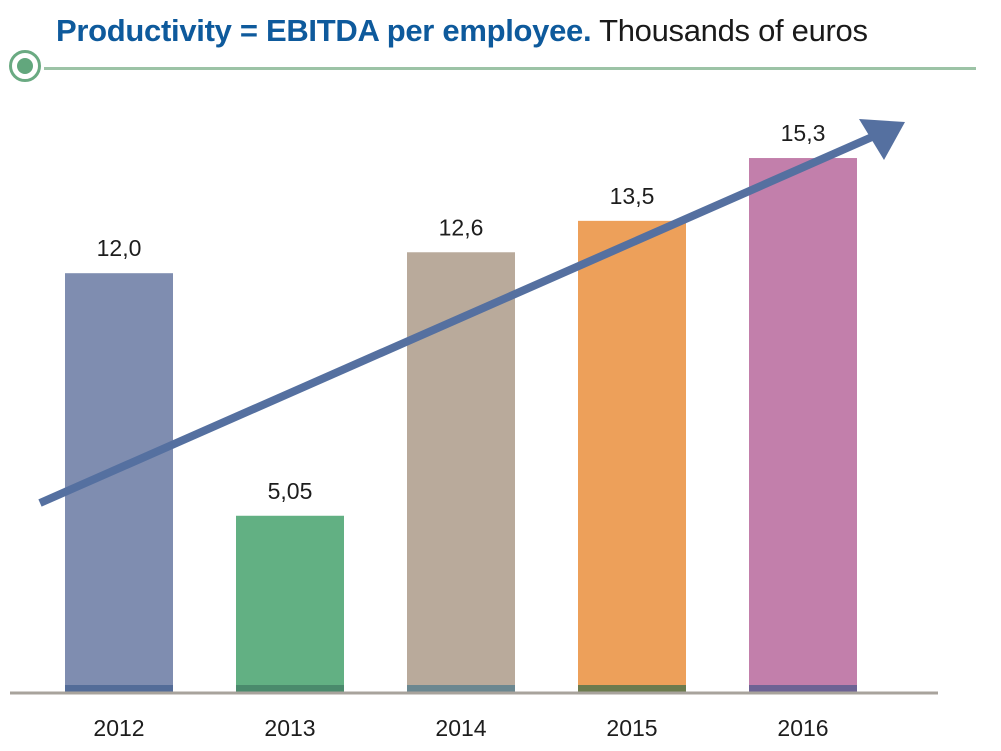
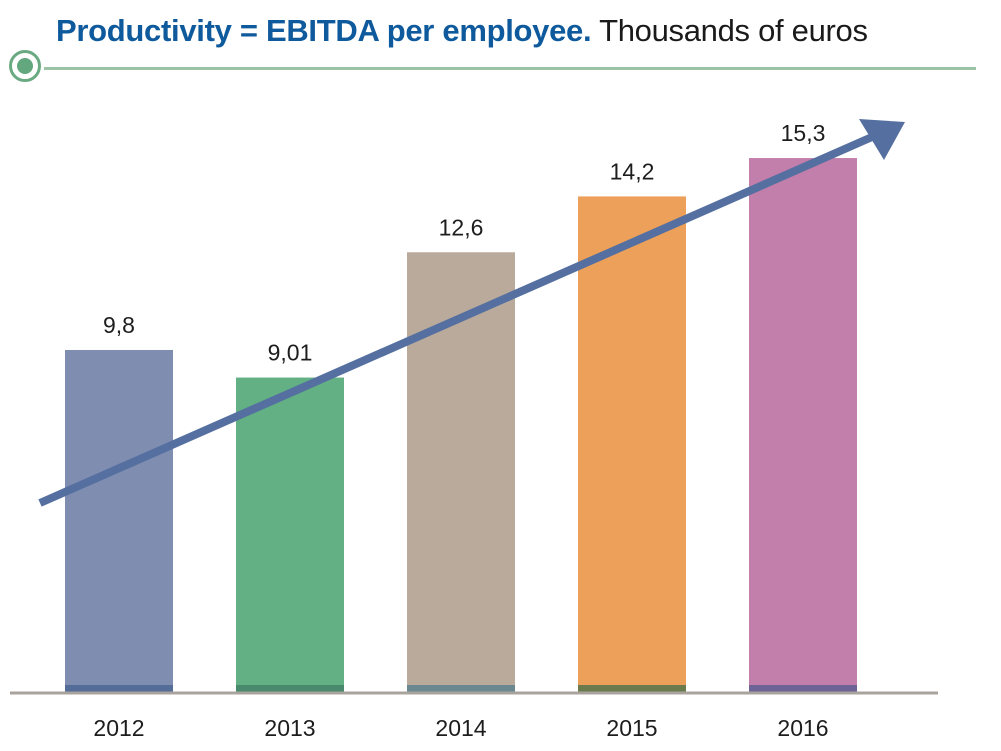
2012: 12,0 -> 9,8
2013: 5,05 -> 9,01
2015: 13,5 -> 14,2
